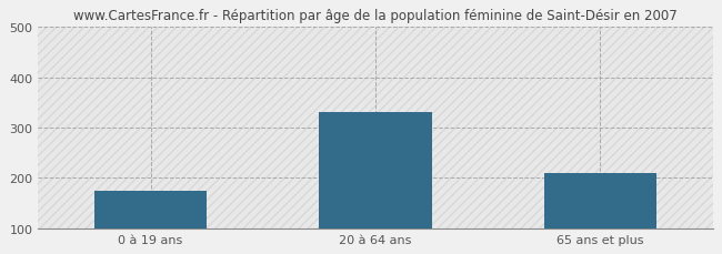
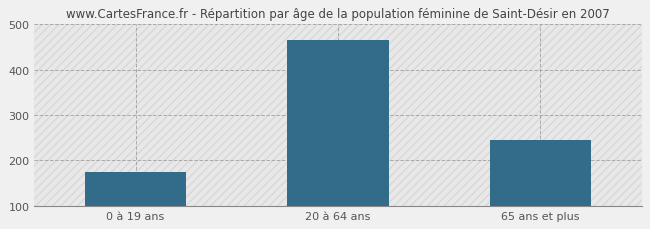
20 à 64 ans: 330 -> 466
65 ans et plus: 210 -> 246
